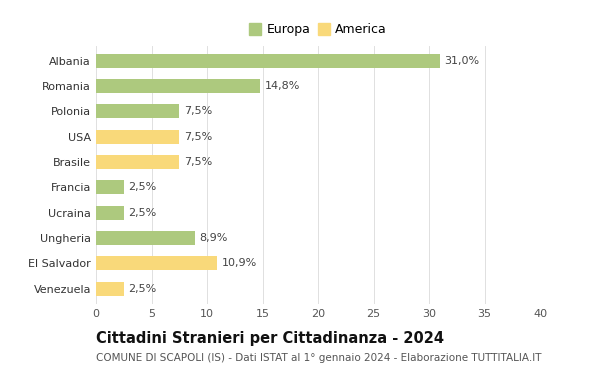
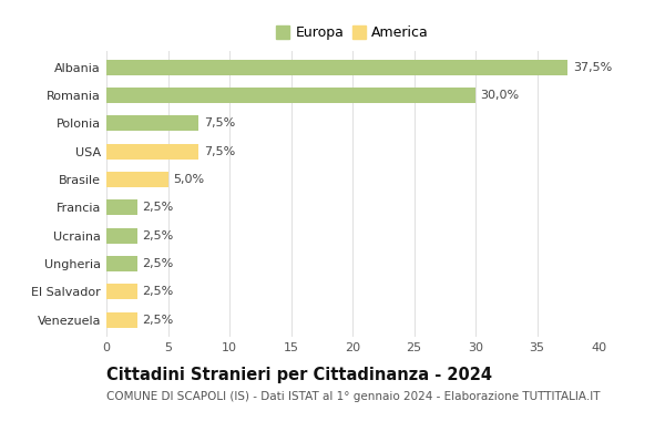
Albania: 31,0% -> 37,5%
Romania: 14,8% -> 30,0%
Brasile: 7,5% -> 5,0%
Ungheria: 8,9% -> 2,5%
El Salvador: 10,9% -> 2,5%
